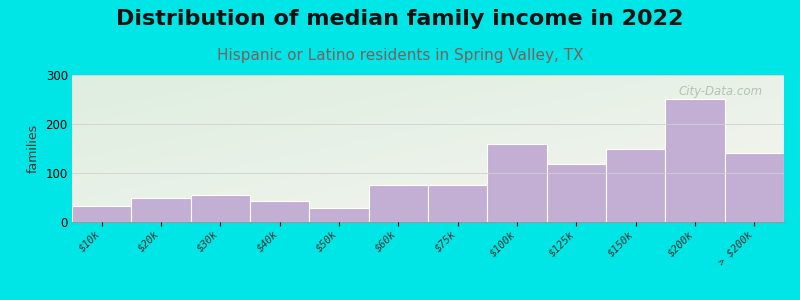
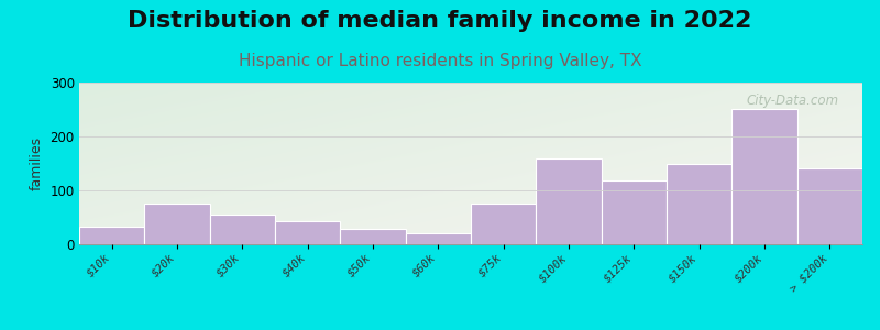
$20k: 50 -> 75
$60k: 75 -> 20
